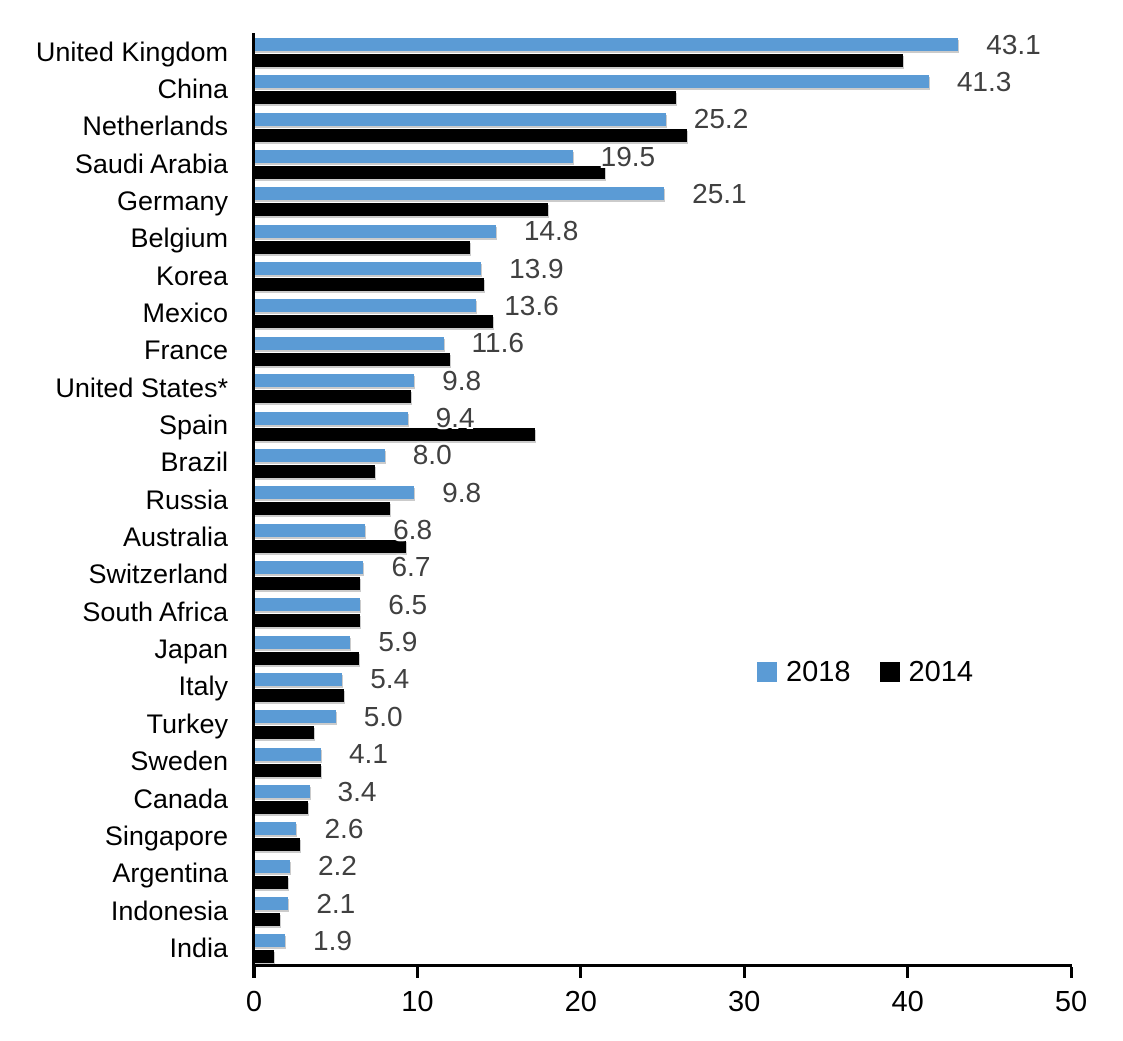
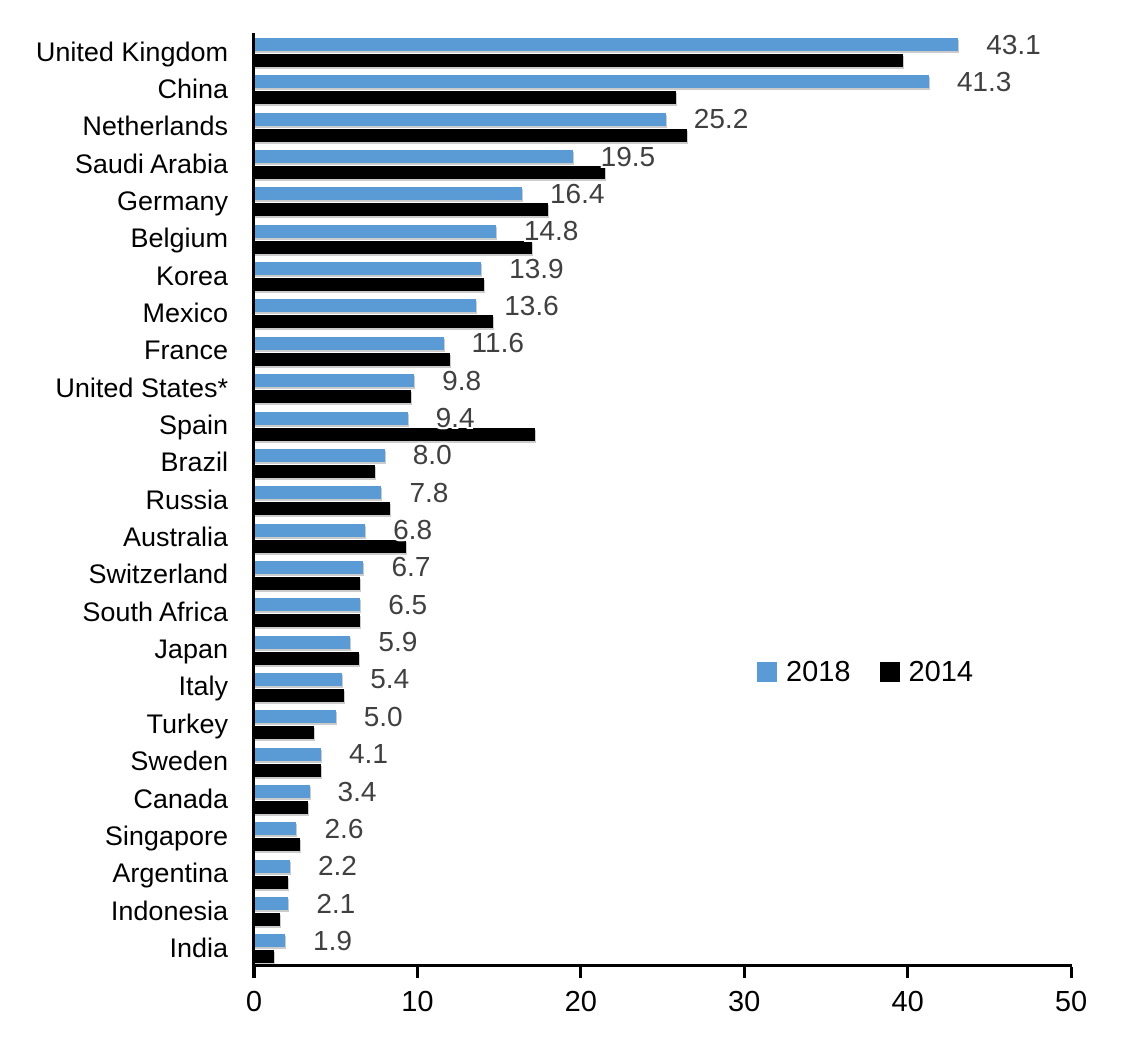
2018/Germany: 25.1 -> 16.4
2014/Belgium: 13.2 -> 17.0
2018/Russia: 9.8 -> 7.8
